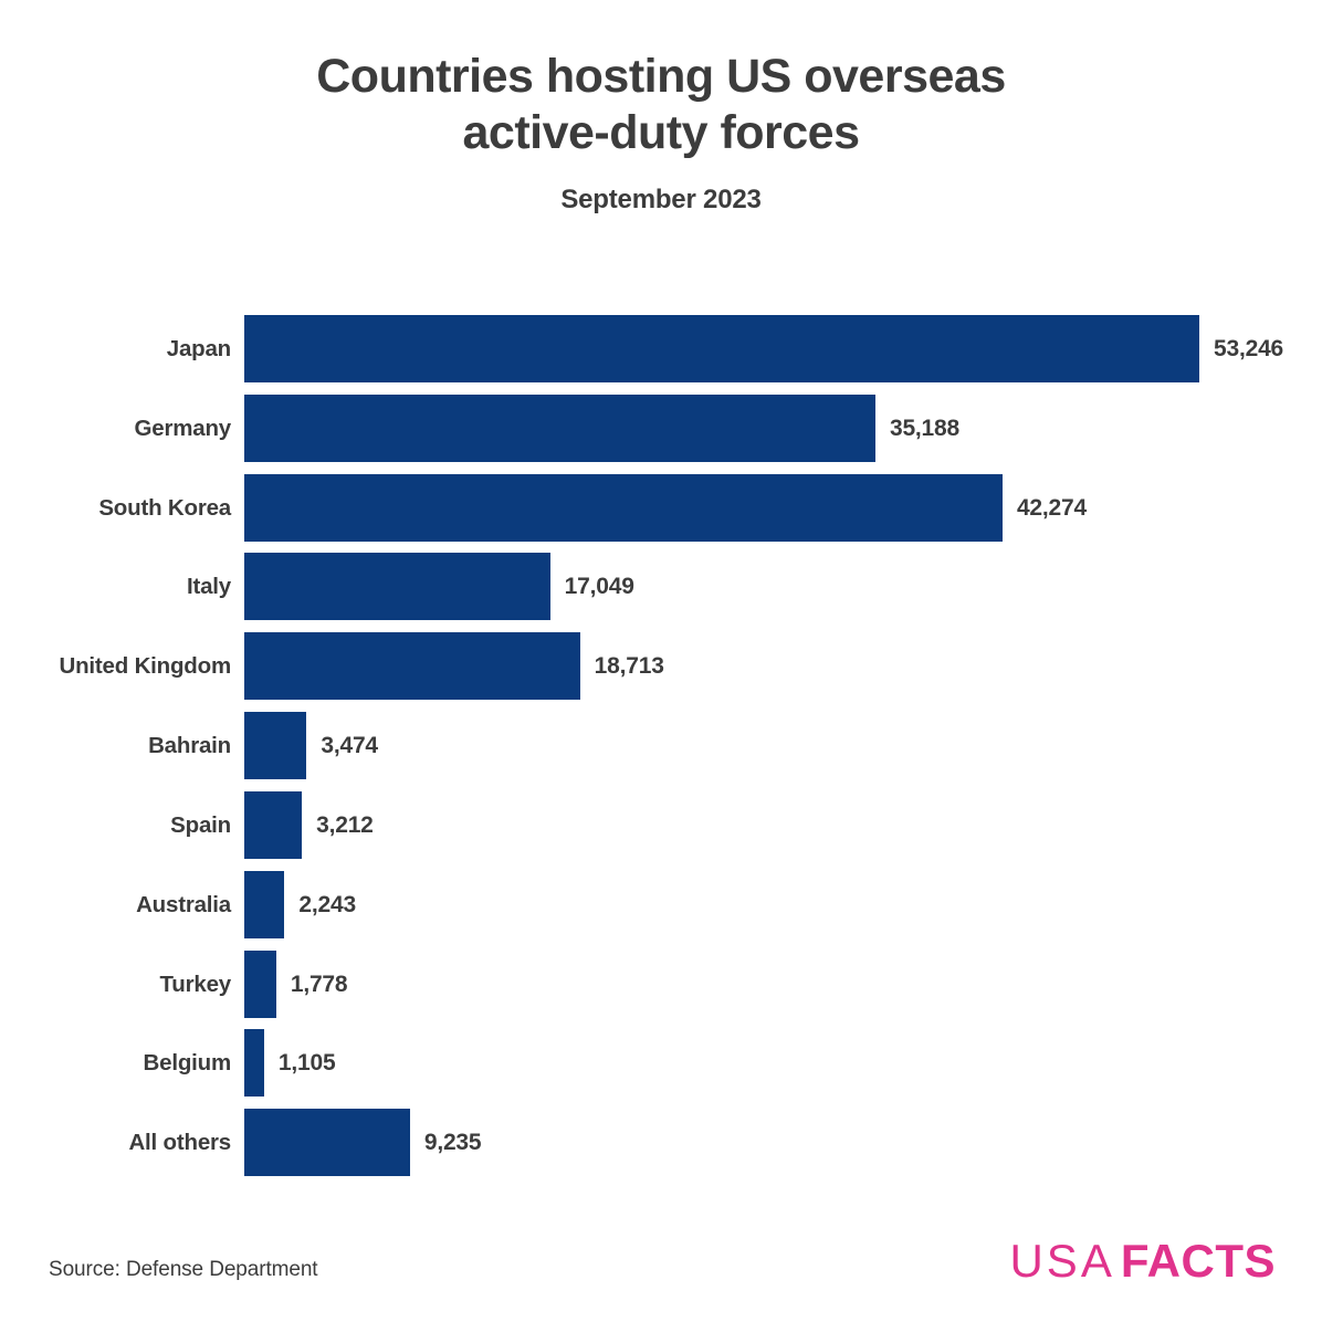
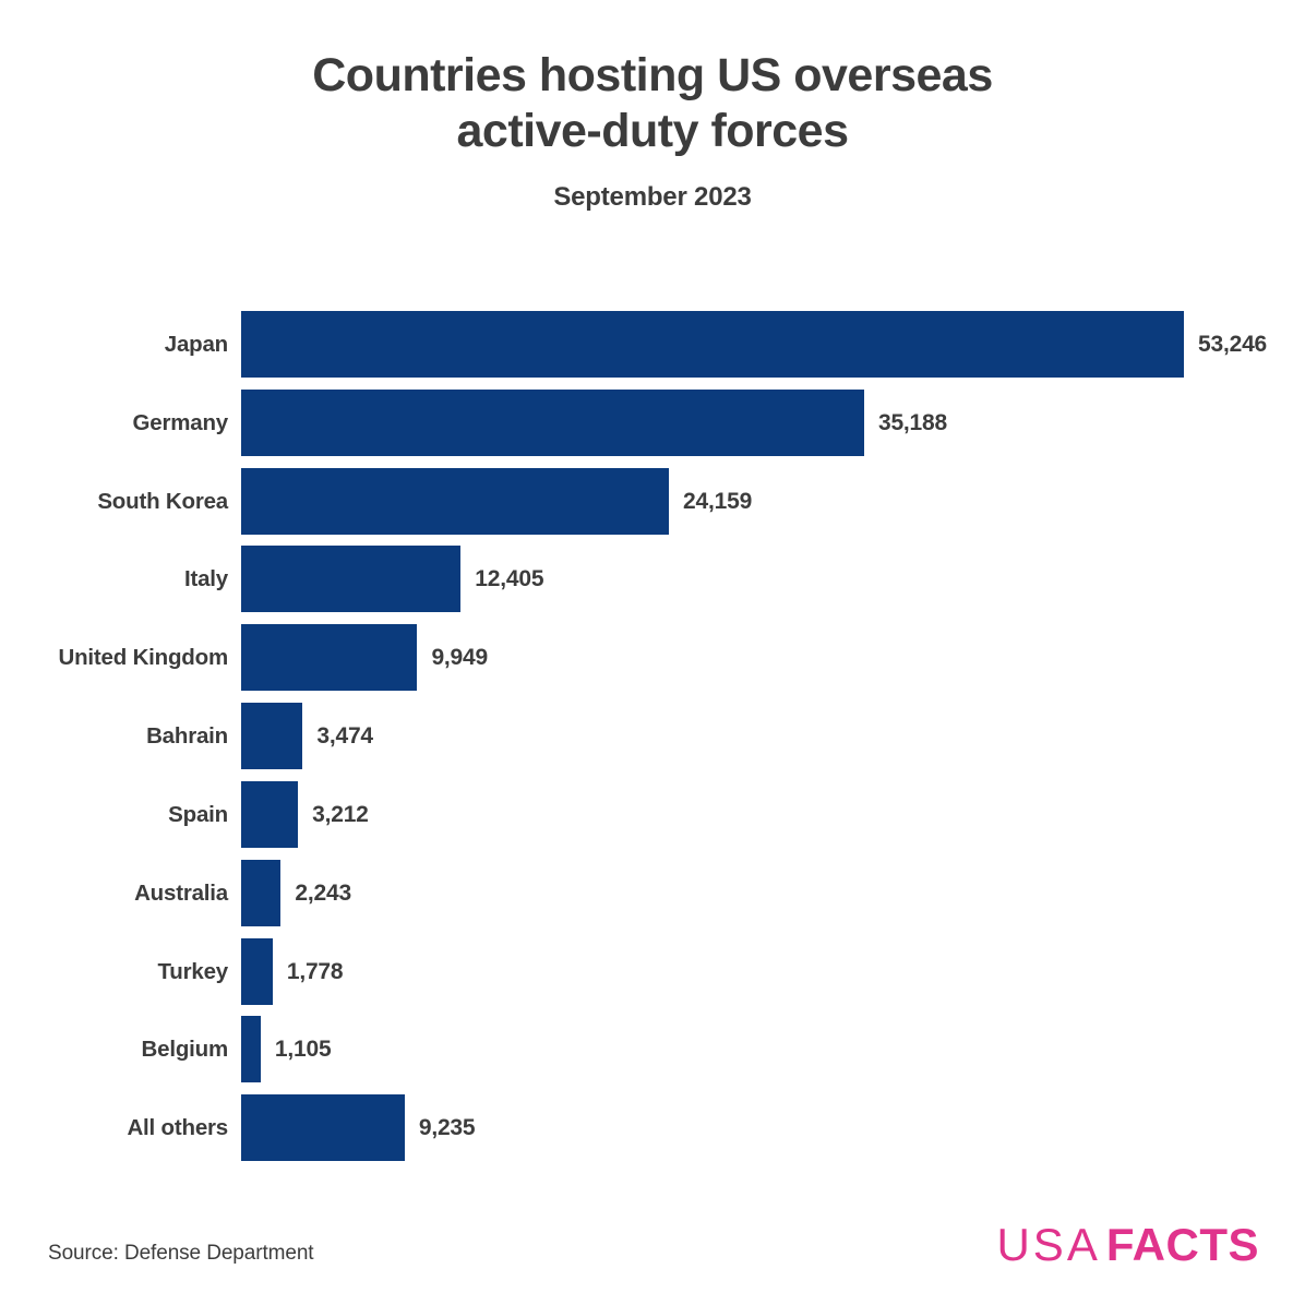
South Korea: 42,274 -> 24,159
Italy: 17,049 -> 12,405
United Kingdom: 18,713 -> 9,949
